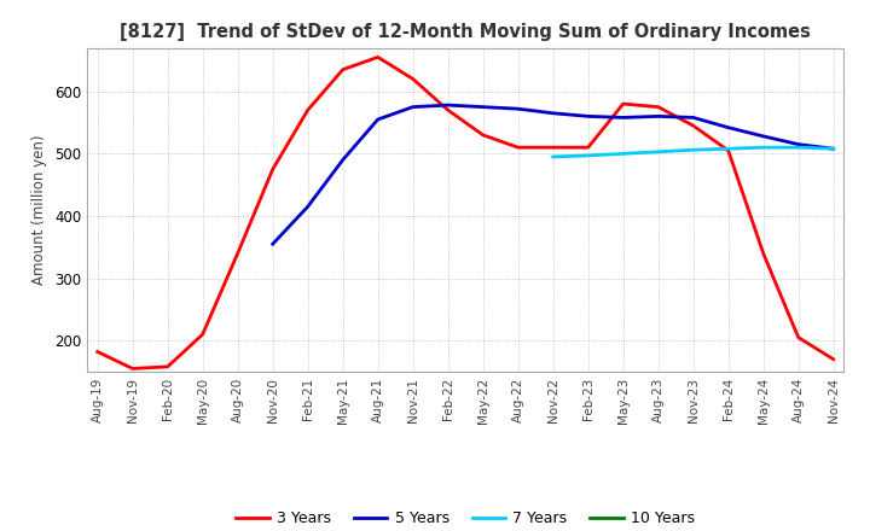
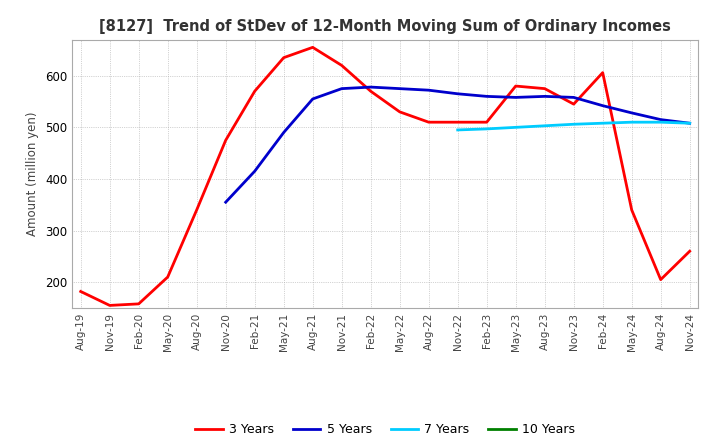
3 Years/Feb-24: 505 -> 606
3 Years/Nov-24: 170 -> 260
